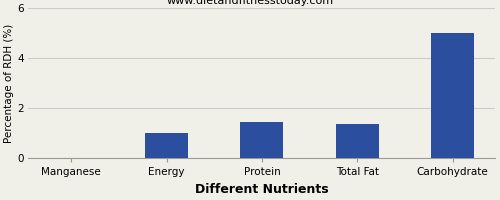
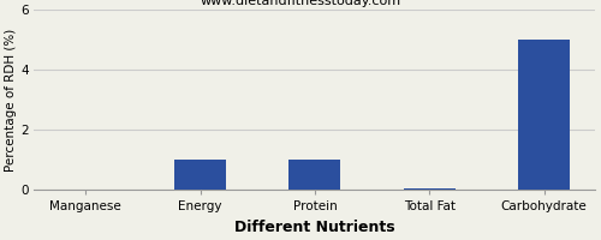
Protein: 1.45 -> 1.00
Total Fat: 1.35 -> 0.05
